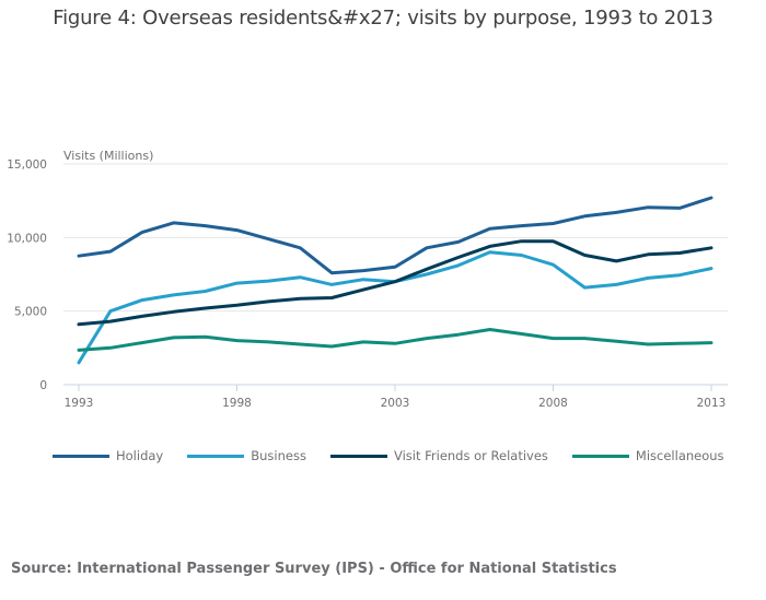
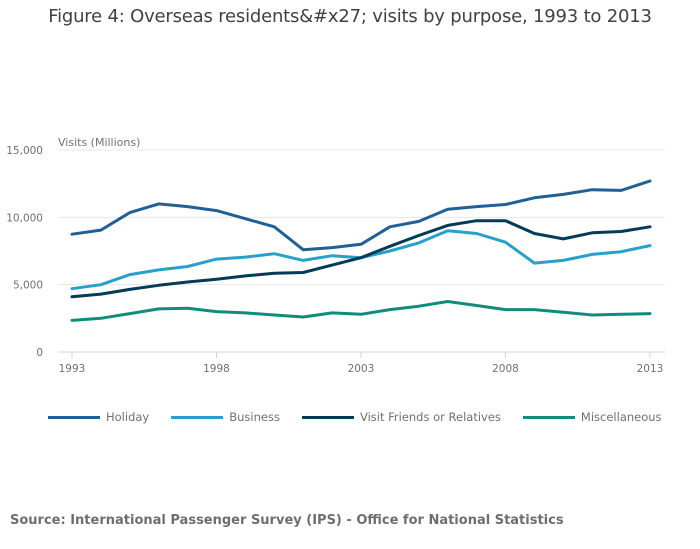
Business/1993: 1500 -> 4700
